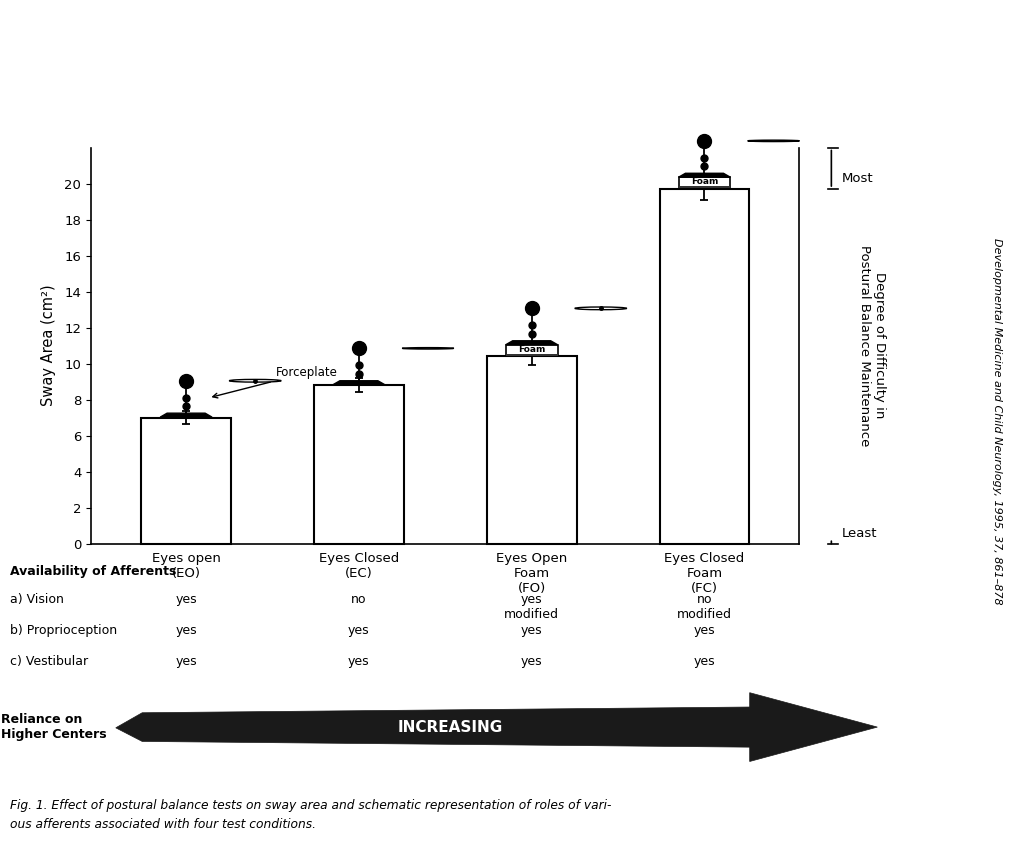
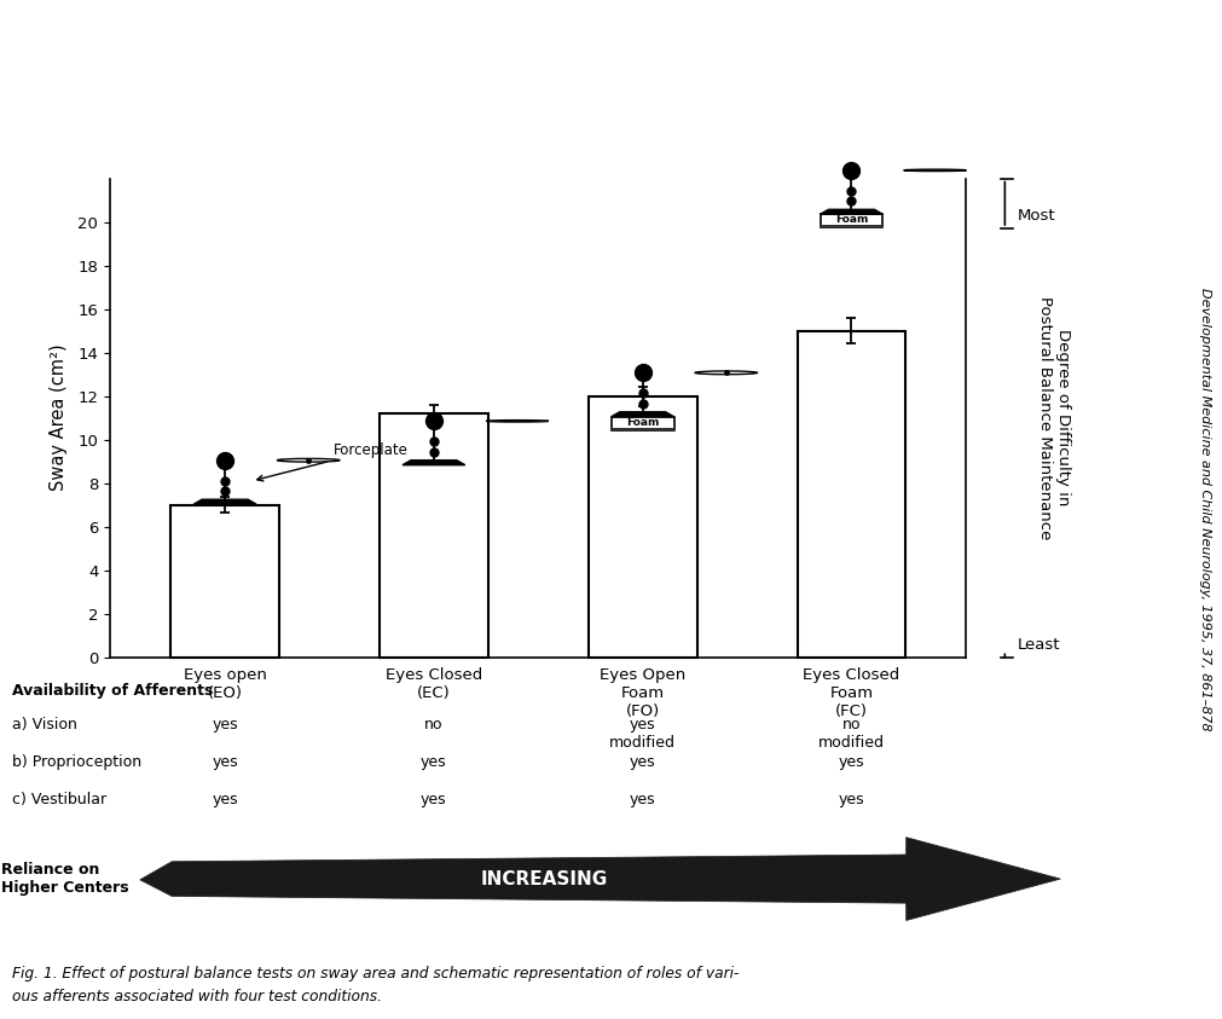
Eyes Closed (EC): 8.8 -> 11.2
Eyes Open Foam (FO): 10.4 -> 12.0
Eyes Closed Foam (FC): 19.7 -> 15.0
